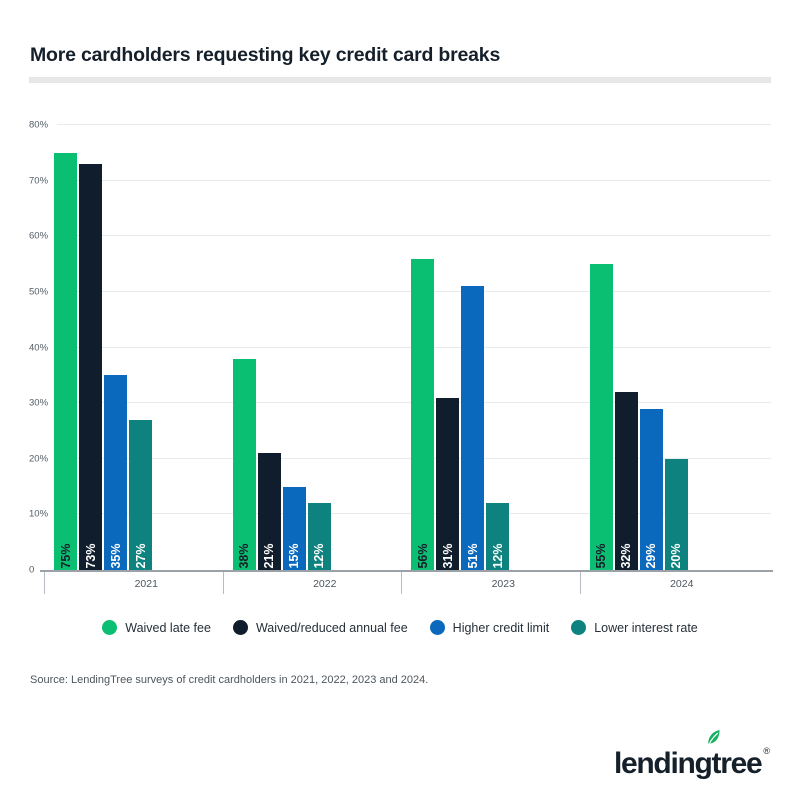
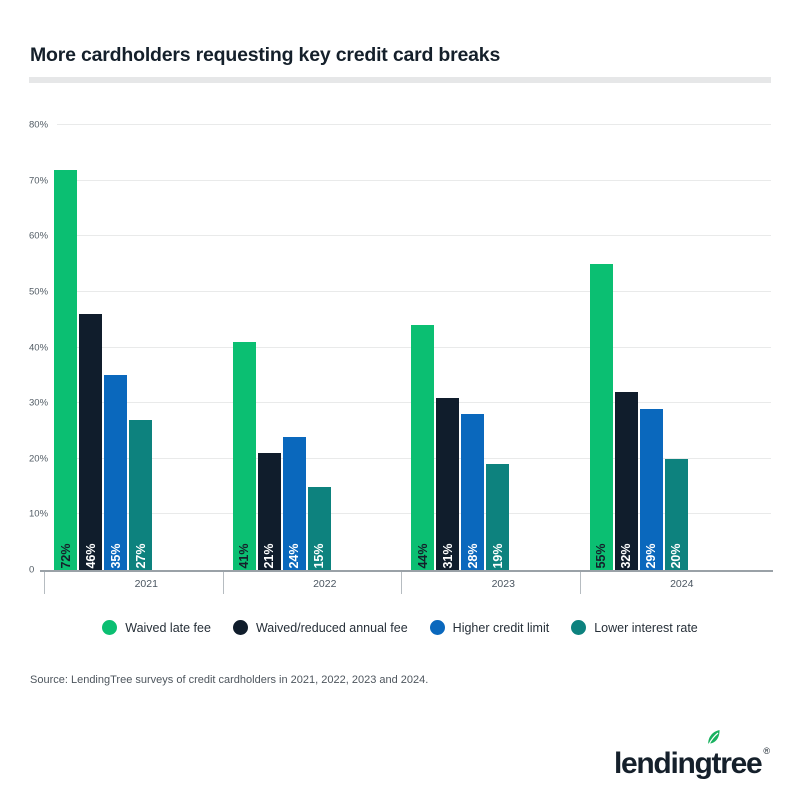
Waived late fee/2021: 75% -> 72%
Waived/reduced annual fee/2021: 73% -> 46%
Waived late fee/2022: 38% -> 41%
Higher credit limit/2022: 15% -> 24%
Lower interest rate/2022: 12% -> 15%
Waived late fee/2023: 56% -> 44%
Higher credit limit/2023: 51% -> 28%
Lower interest rate/2023: 12% -> 19%
